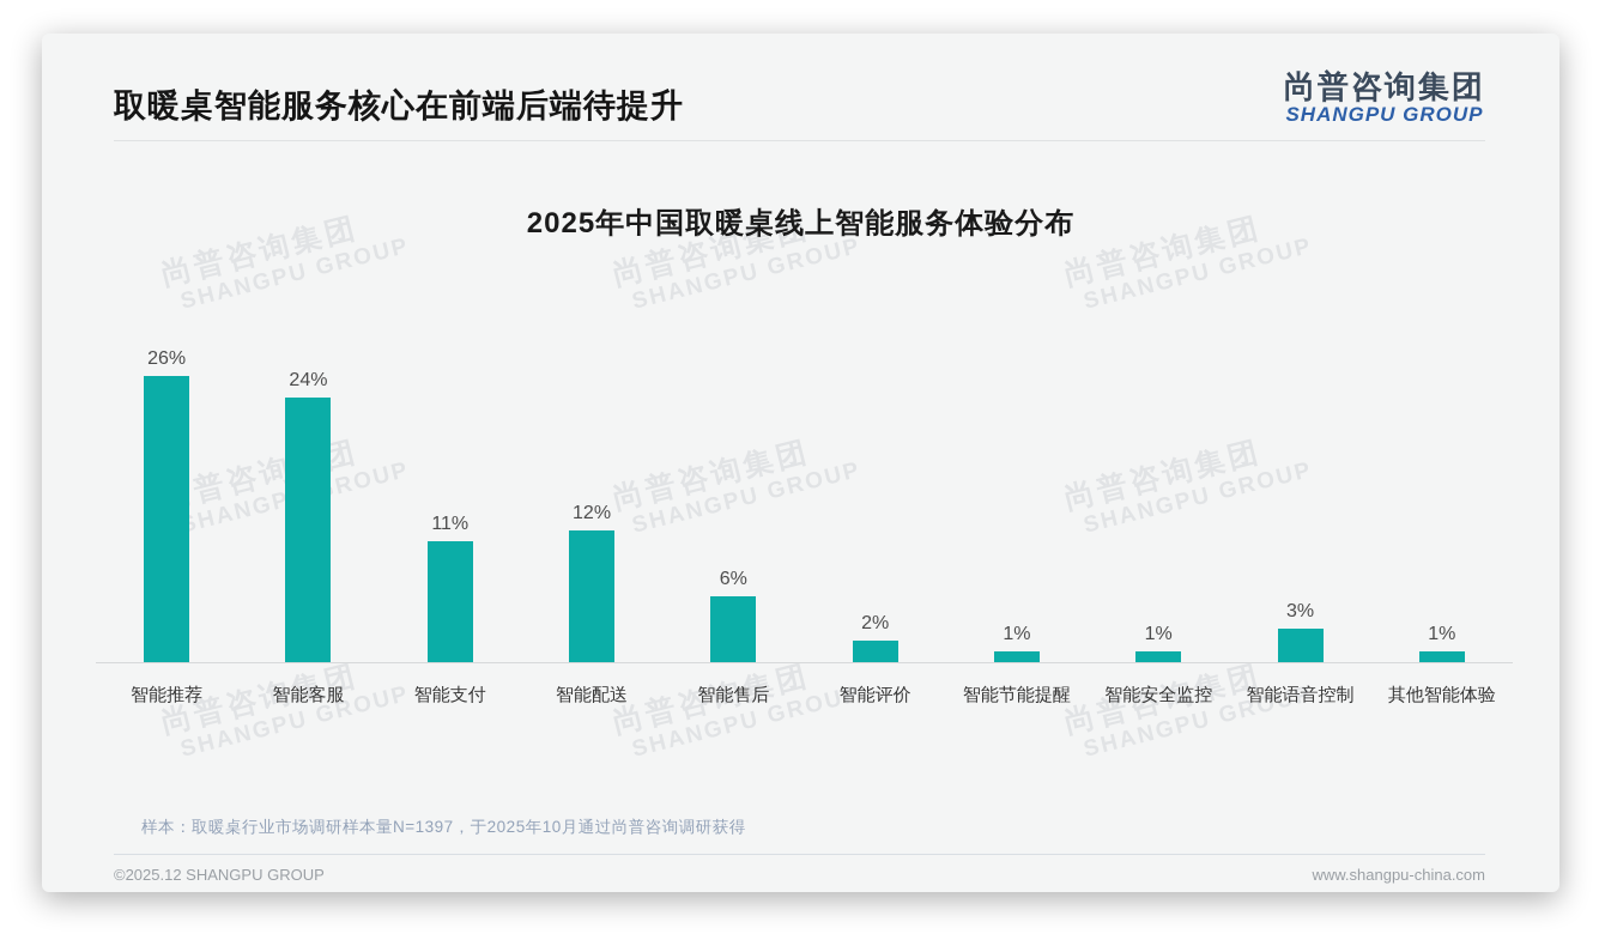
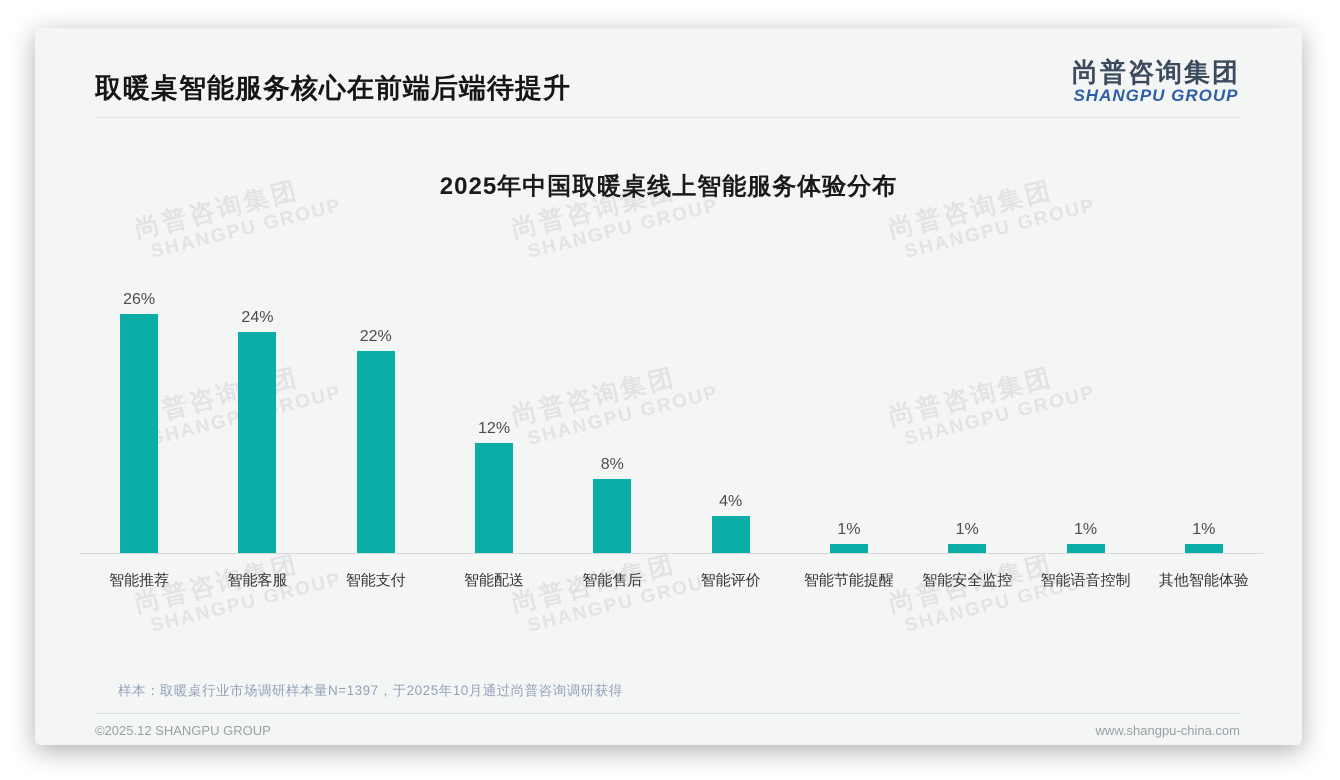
智能支付: 11% -> 22%
智能售后: 6% -> 8%
智能评价: 2% -> 4%
智能语音控制: 3% -> 1%
